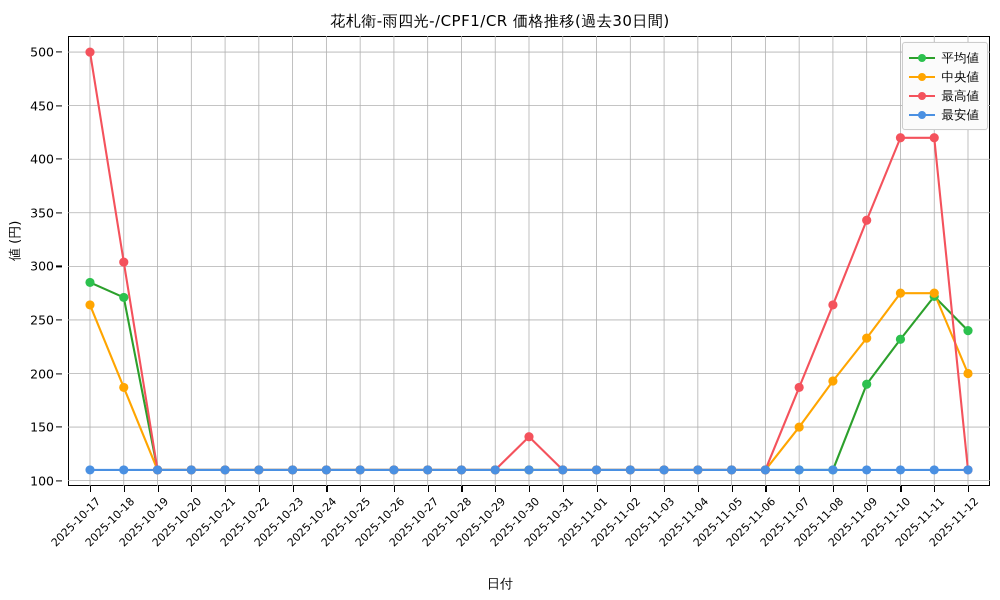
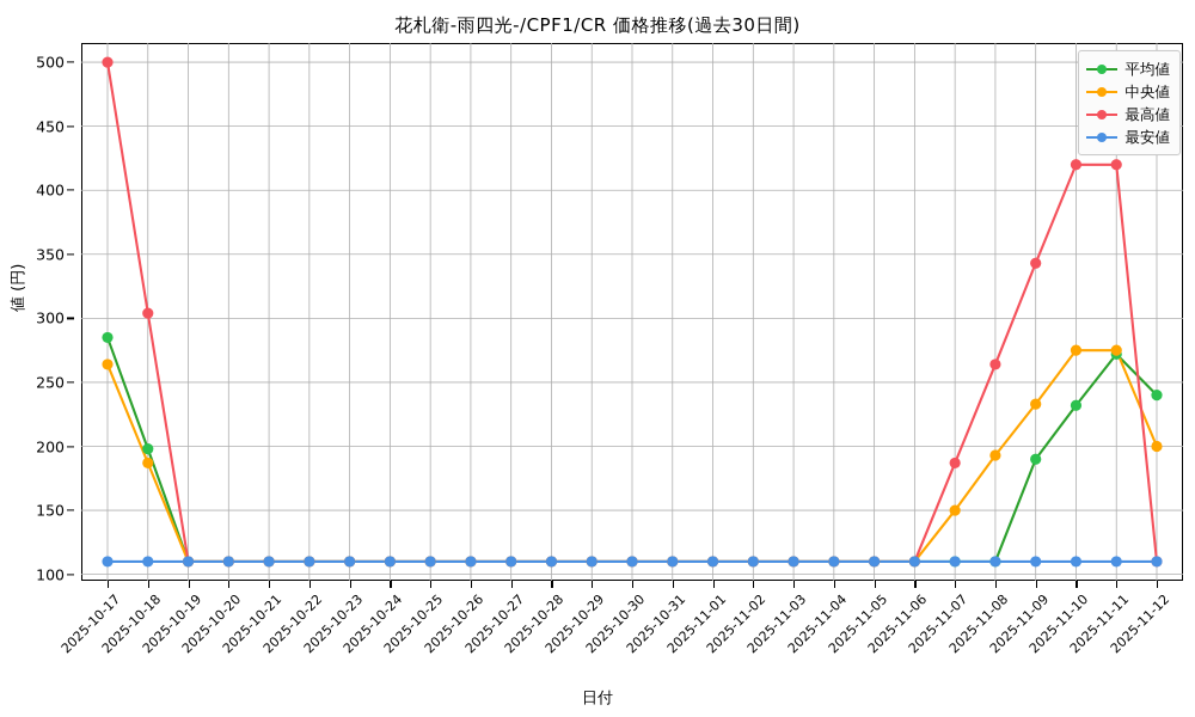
平均値/2025-10-18: 271 -> 198
最高値/2025-10-30: 141 -> 110
